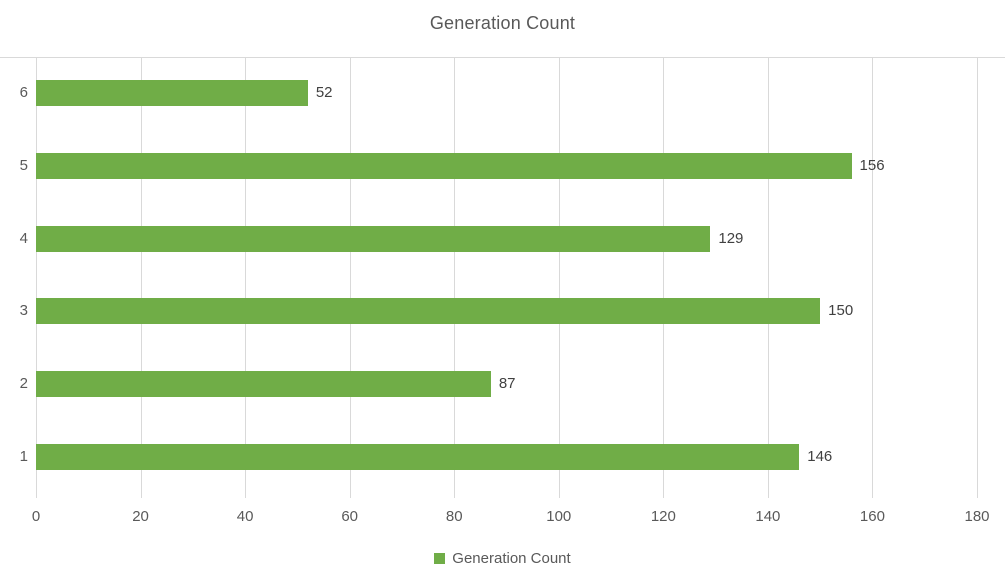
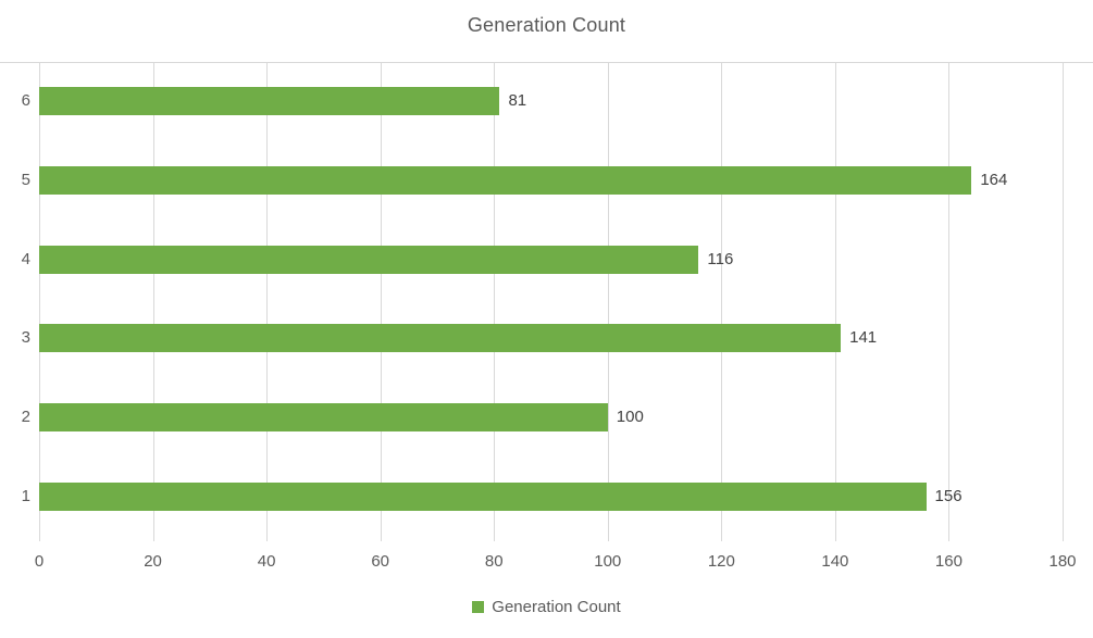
1: 146 -> 156
2: 87 -> 100
3: 150 -> 141
4: 129 -> 116
5: 156 -> 164
6: 52 -> 81
